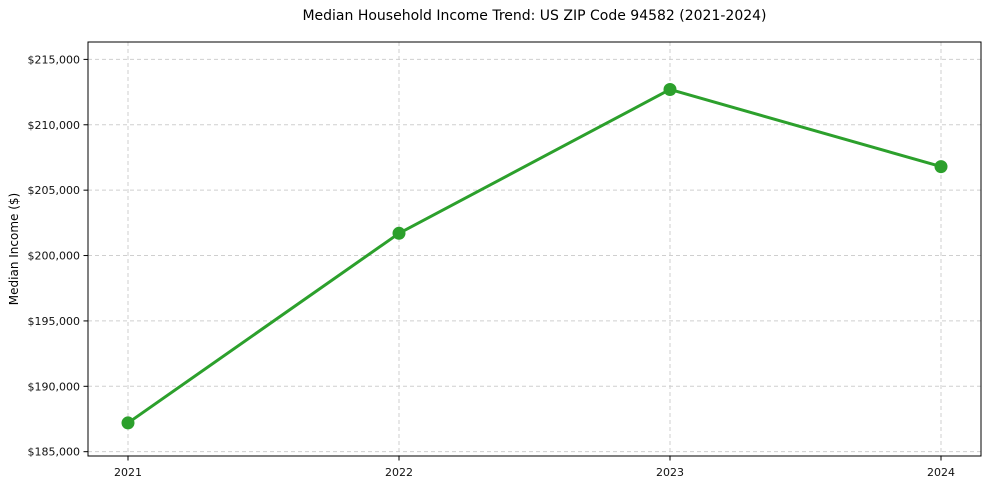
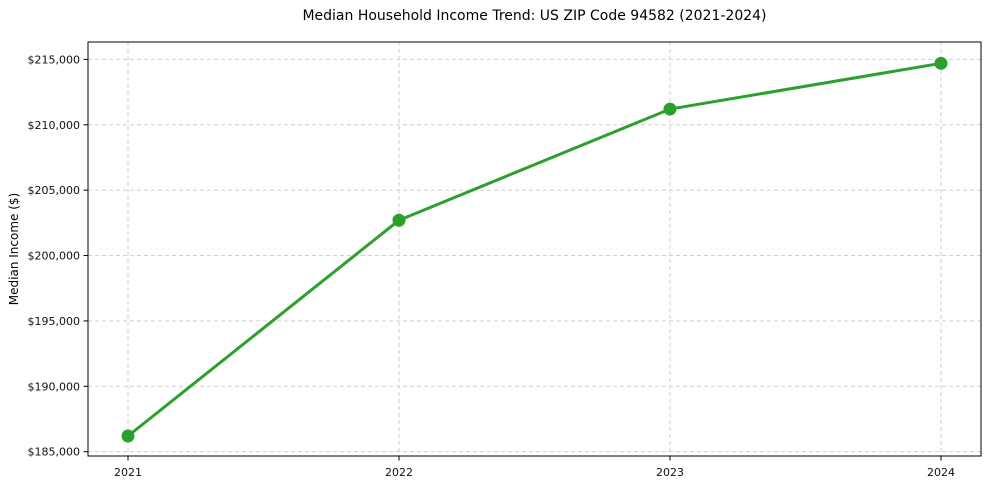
2021: $187200 -> $186200
2022: $201700 -> $202700
2023: $212700 -> $211200
2024: $206800 -> $214700
